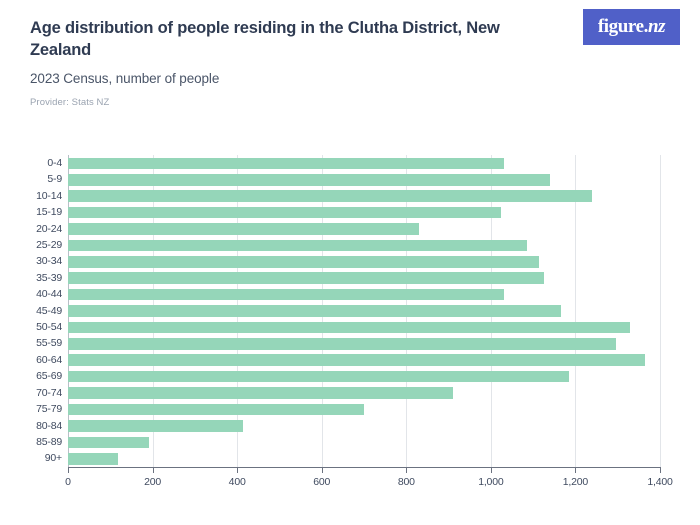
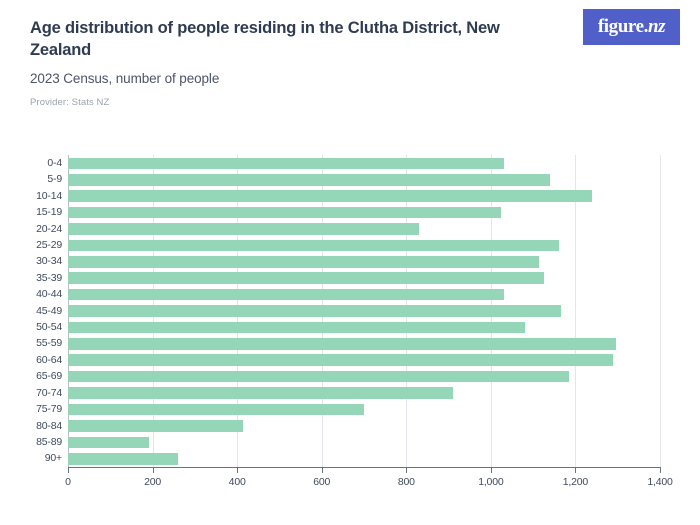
25-29: 1080 -> 1160
50-54: 1330 -> 1080
60-64: 1360 -> 1290
90+: 120 -> 260
